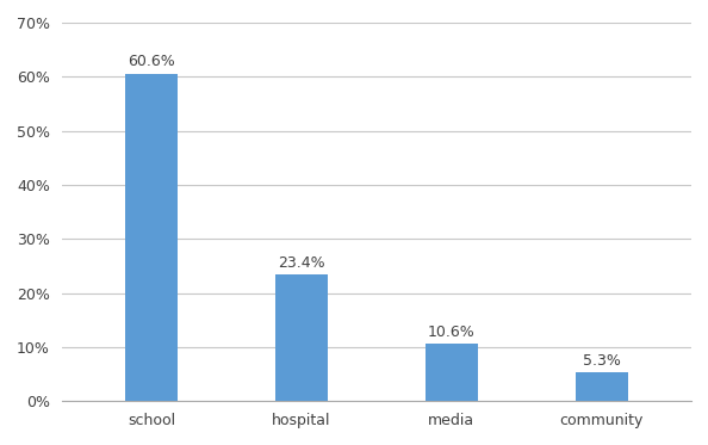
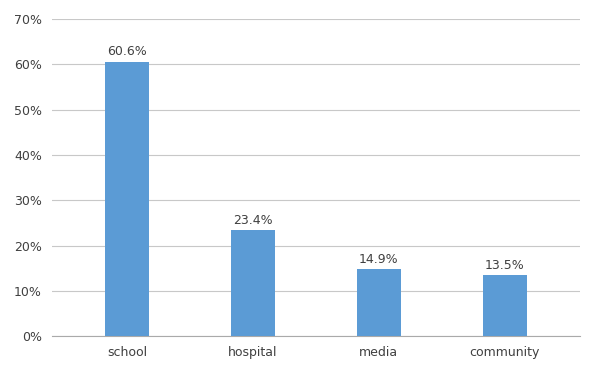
media: 10.6% -> 14.9%
community: 5.3% -> 13.5%
